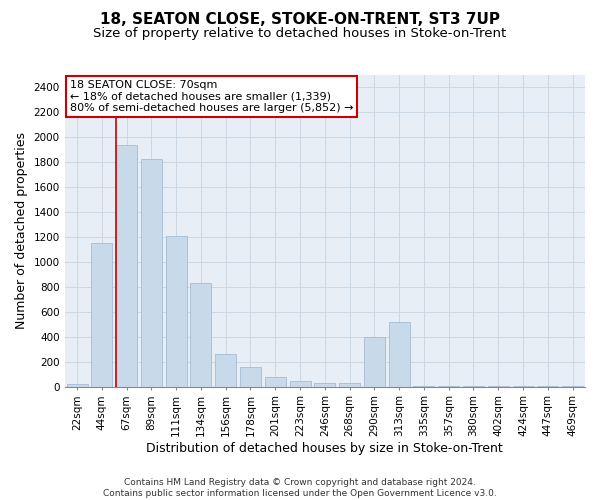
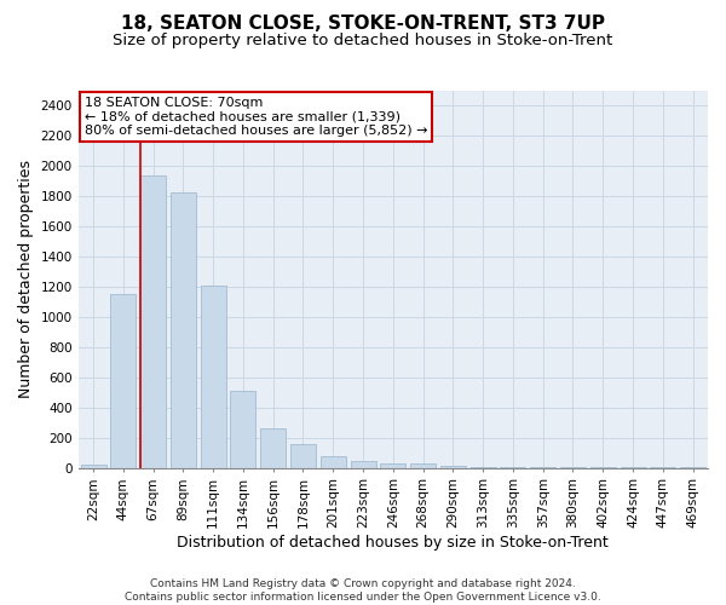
134sqm: 830 -> 510
290sqm: 400 -> 20
313sqm: 520 -> 0
